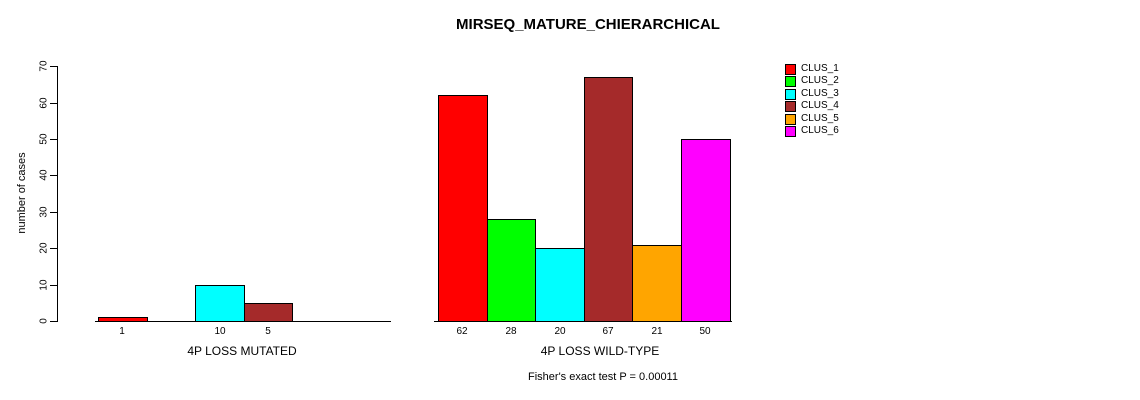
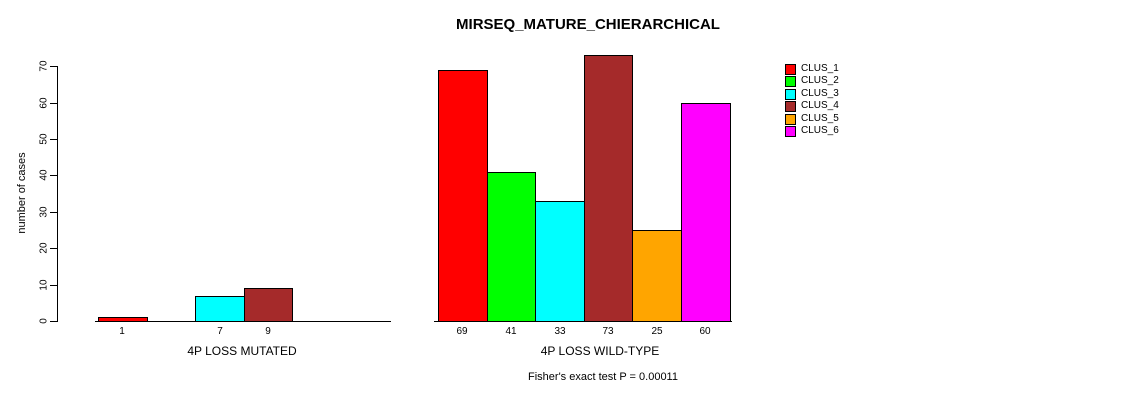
CLUS_3/4P LOSS MUTATED: 10 -> 7
CLUS_4/4P LOSS MUTATED: 5 -> 9
CLUS_1/4P LOSS WILD-TYPE: 62 -> 69
CLUS_2/4P LOSS WILD-TYPE: 28 -> 41
CLUS_3/4P LOSS WILD-TYPE: 20 -> 33
CLUS_4/4P LOSS WILD-TYPE: 67 -> 73
CLUS_5/4P LOSS WILD-TYPE: 21 -> 25
CLUS_6/4P LOSS WILD-TYPE: 50 -> 60
